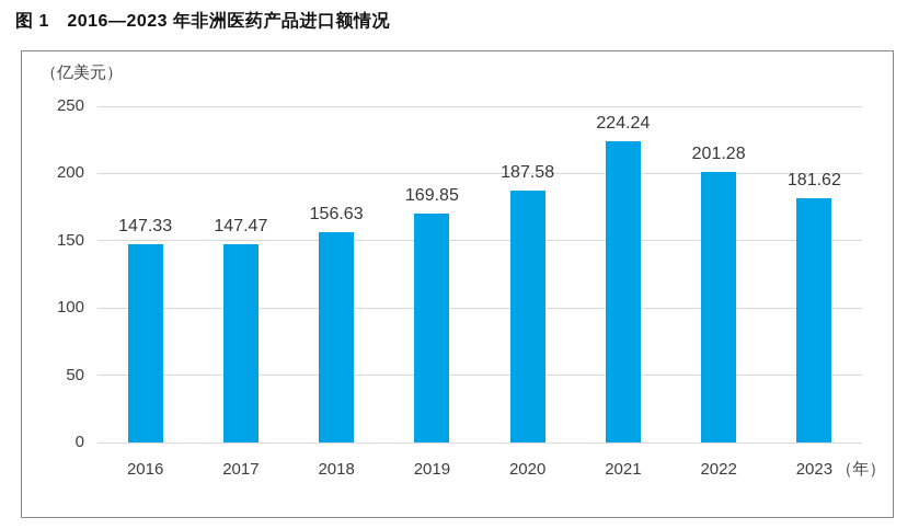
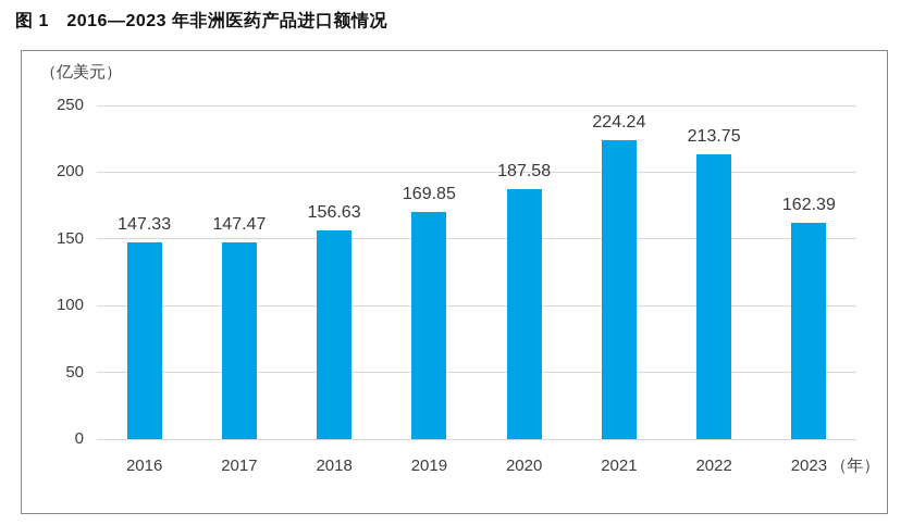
2022: 201.28 -> 213.75
2023: 181.62 -> 162.39
